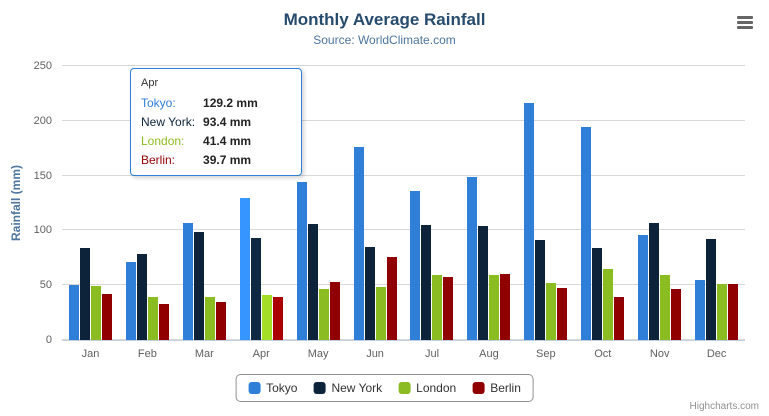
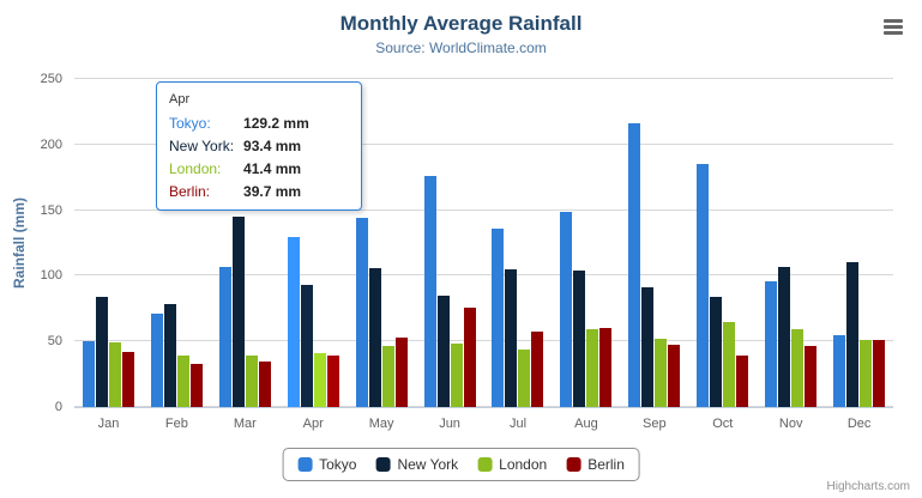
New York/Mar: 98 -> 145
London/Jul: 59 -> 44
Tokyo/Oct: 194 -> 185
New York/Dec: 92 -> 110
